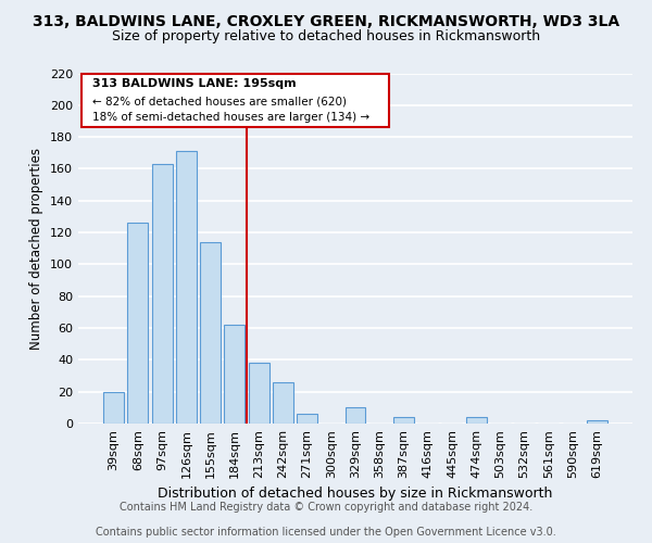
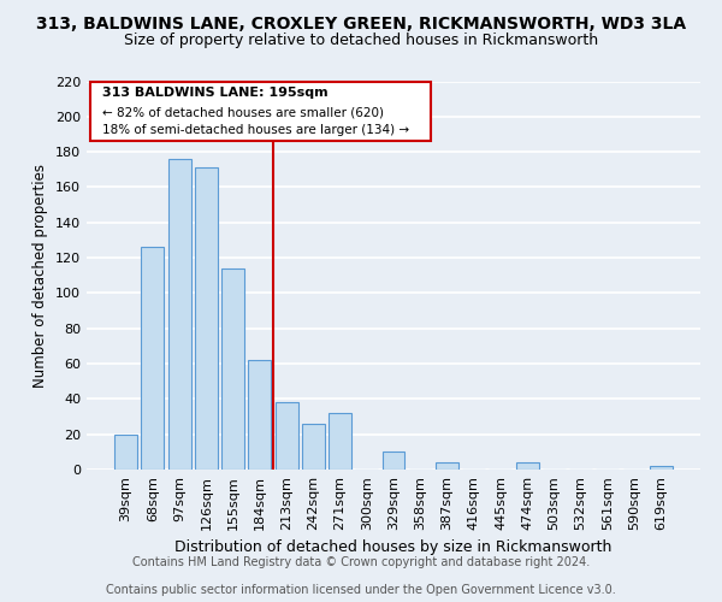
97sqm: 163 -> 176
271sqm: 6 -> 32
